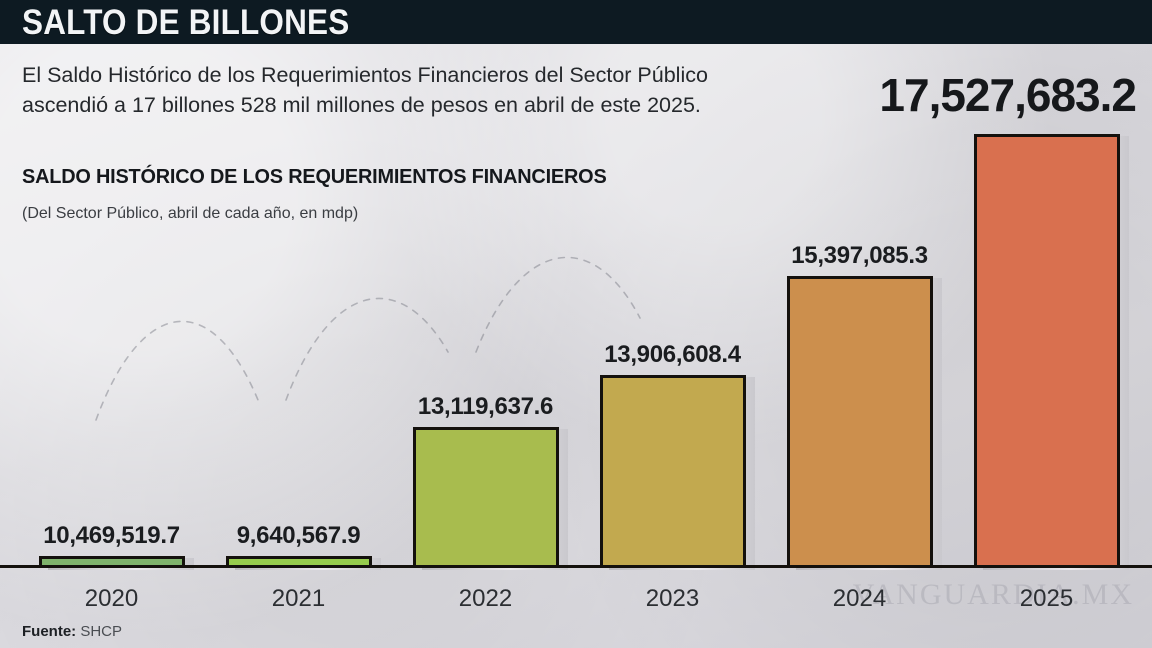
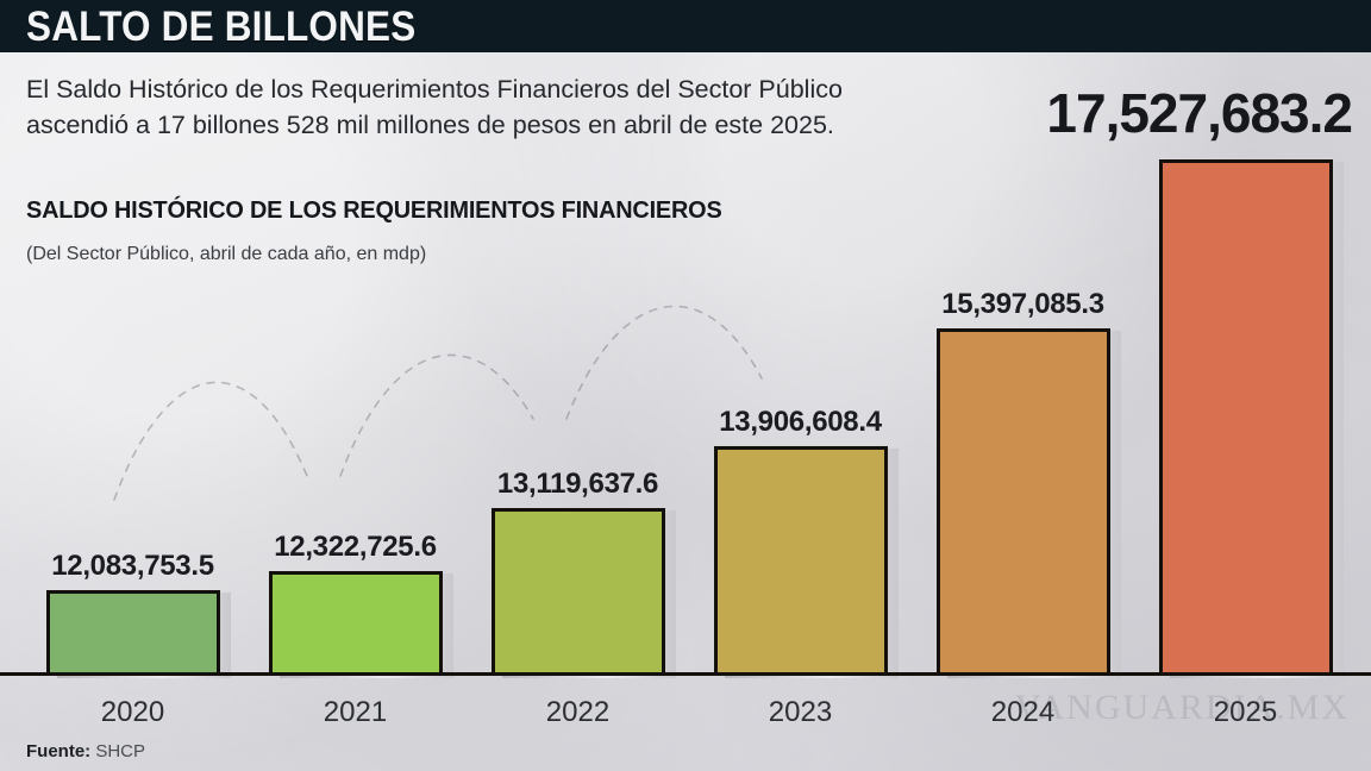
2020: 10,469,519.7 -> 12,083,753.5
2021: 9,640,567.9 -> 12,322,725.6
